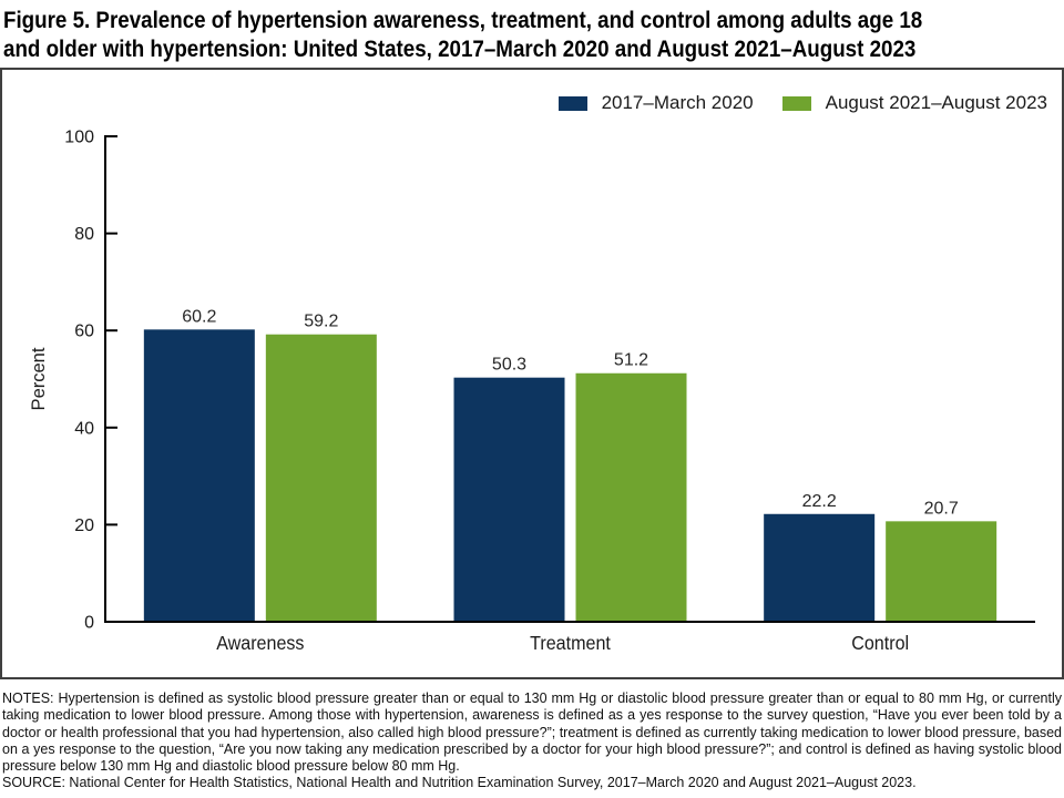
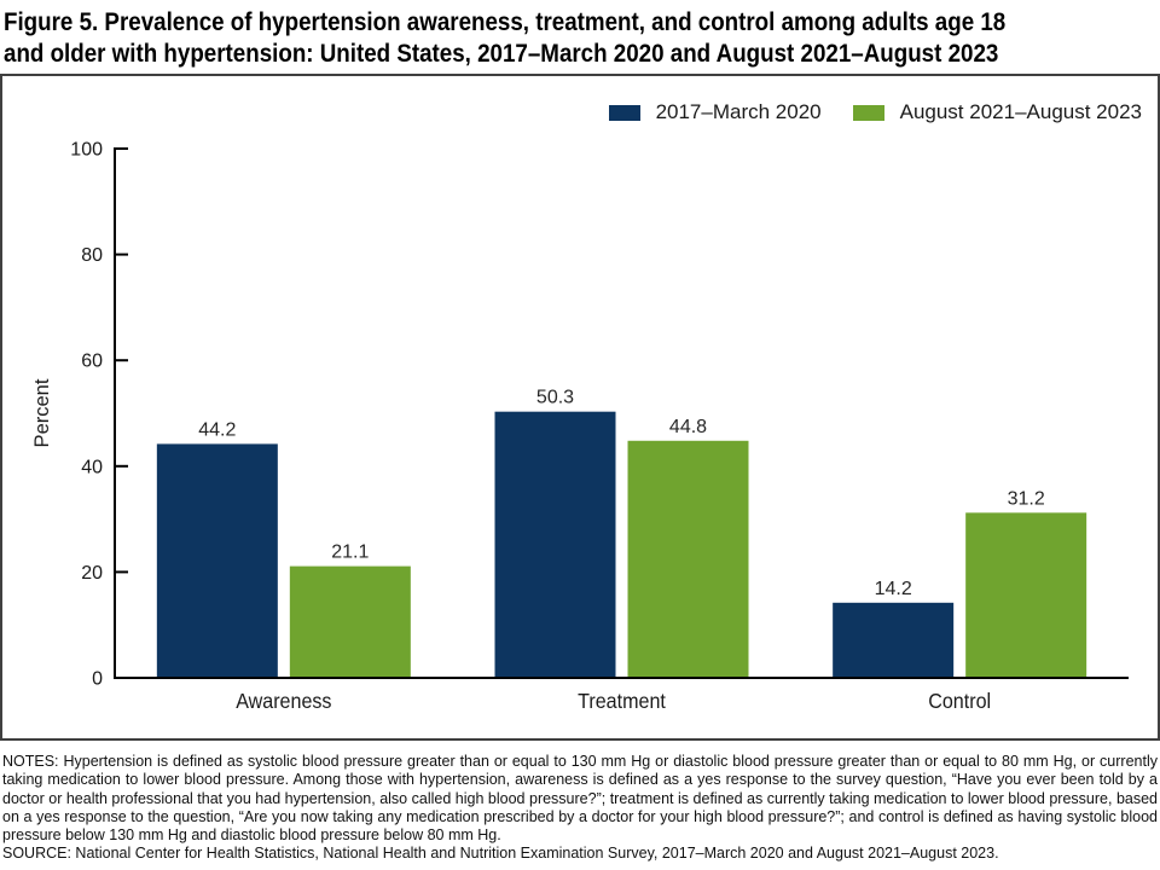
2017–March 2020/Awareness: 60.2 -> 44.2
August 2021–August 2023/Awareness: 59.2 -> 21.1
August 2021–August 2023/Treatment: 51.2 -> 44.8
2017–March 2020/Control: 22.2 -> 14.2
August 2021–August 2023/Control: 20.7 -> 31.2
